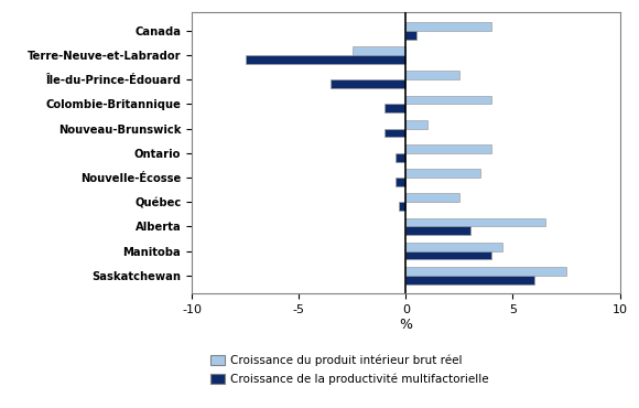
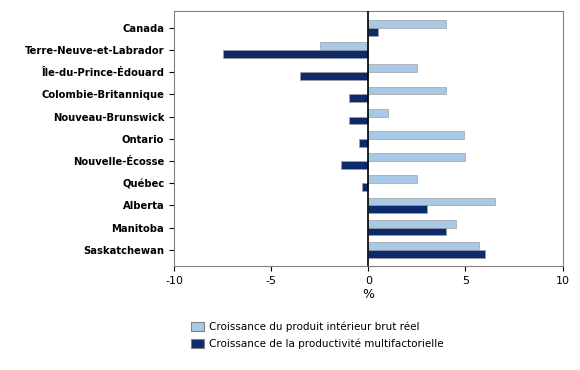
Croissance du produit intérieur brut réel/Ontario: 4.0 -> 4.9
Croissance du produit intérieur brut réel/Nouvelle-Écosse: 3.5 -> 5.0
Croissance de la productivité multifactorielle/Nouvelle-Écosse: -0.5 -> -1.4
Croissance du produit intérieur brut réel/Saskatchewan: 7.5 -> 5.7
